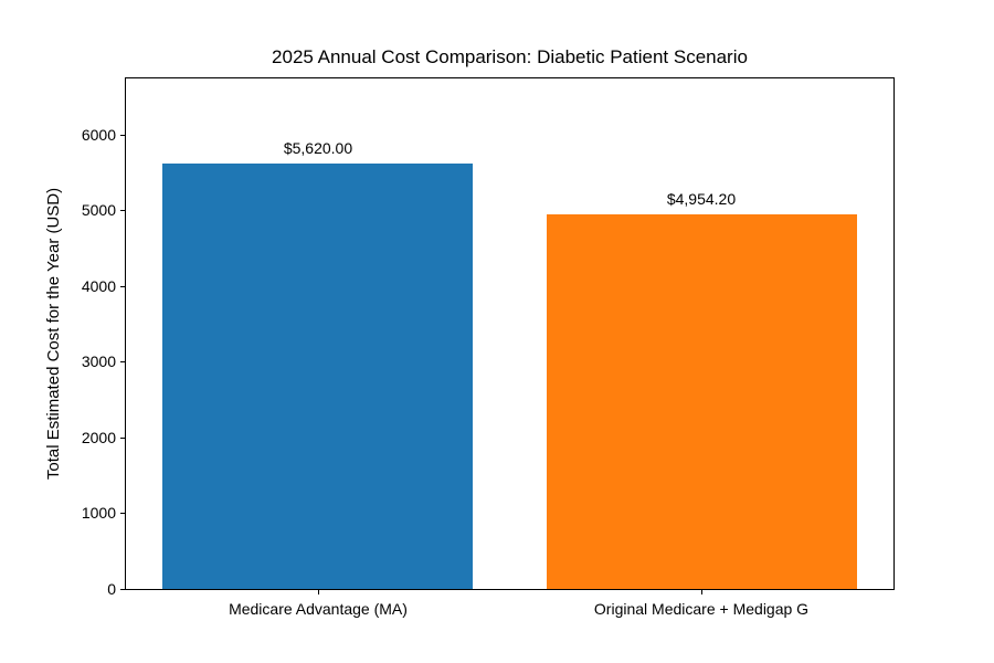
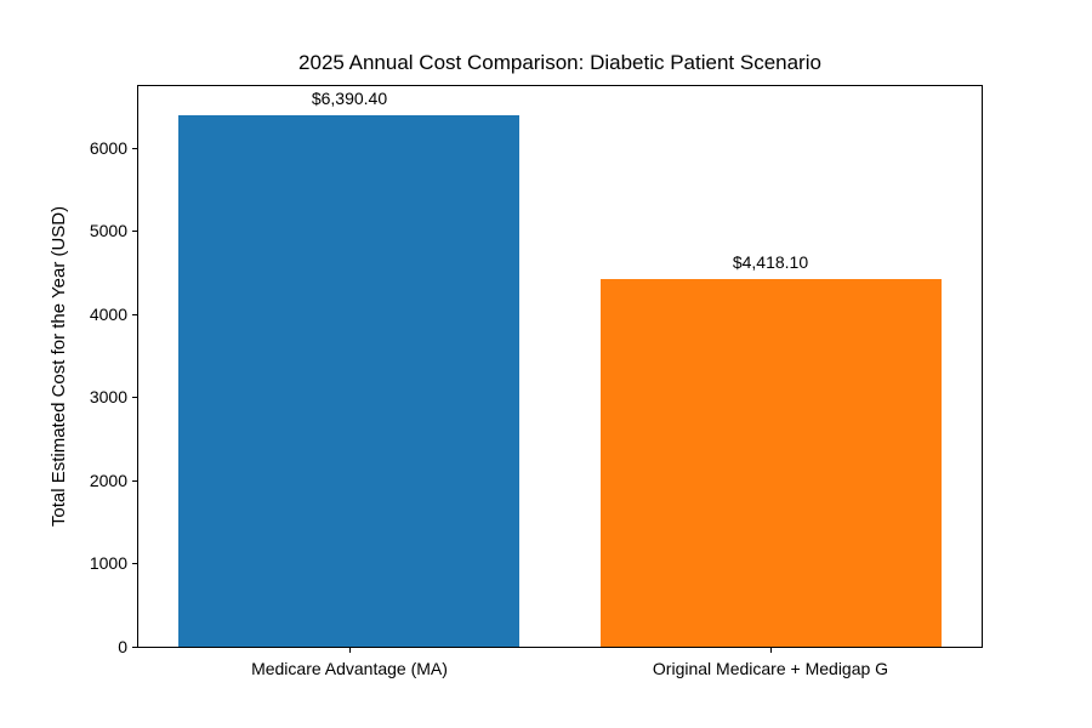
Medicare Advantage (MA): $5,620.00 -> $6,390.40
Original Medicare + Medigap G: $4,954.20 -> $4,418.10
